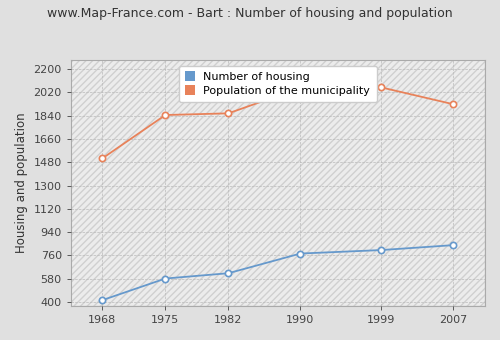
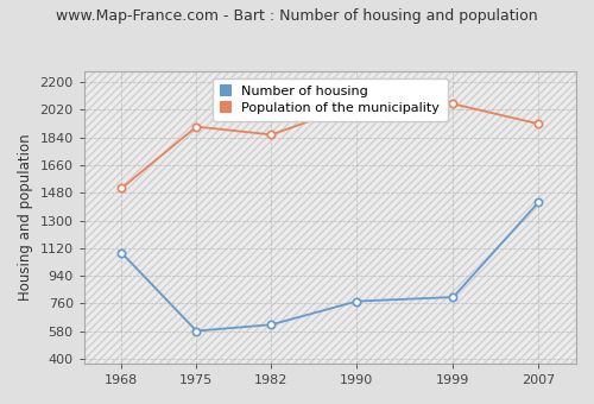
Number of housing/1968: 420 -> 1090
Population of the municipality/1975: 1840 -> 1910
Number of housing/2007: 840 -> 1420
